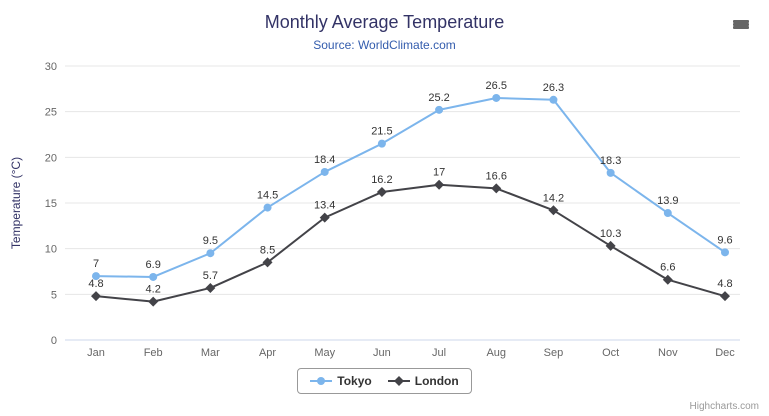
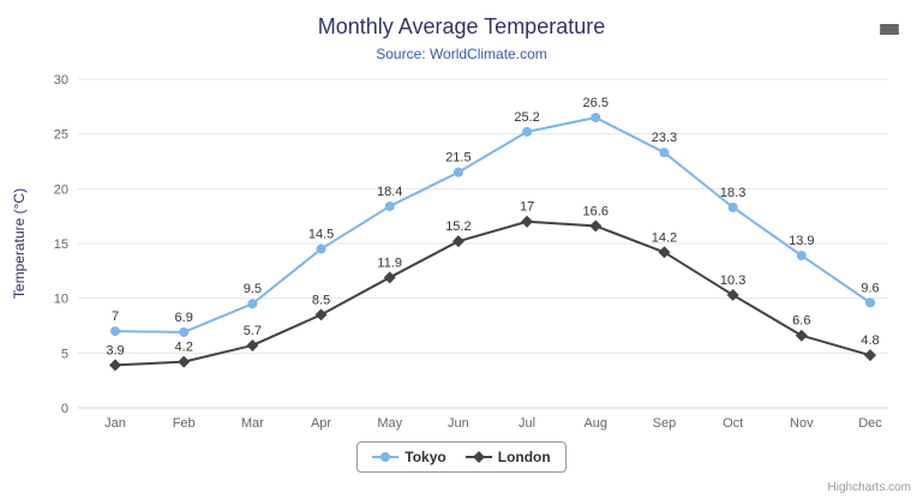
London/Jan: 4.8 -> 3.9
London/May: 13.4 -> 11.9
London/Jun: 16.2 -> 15.2
Tokyo/Sep: 26.3 -> 23.3
